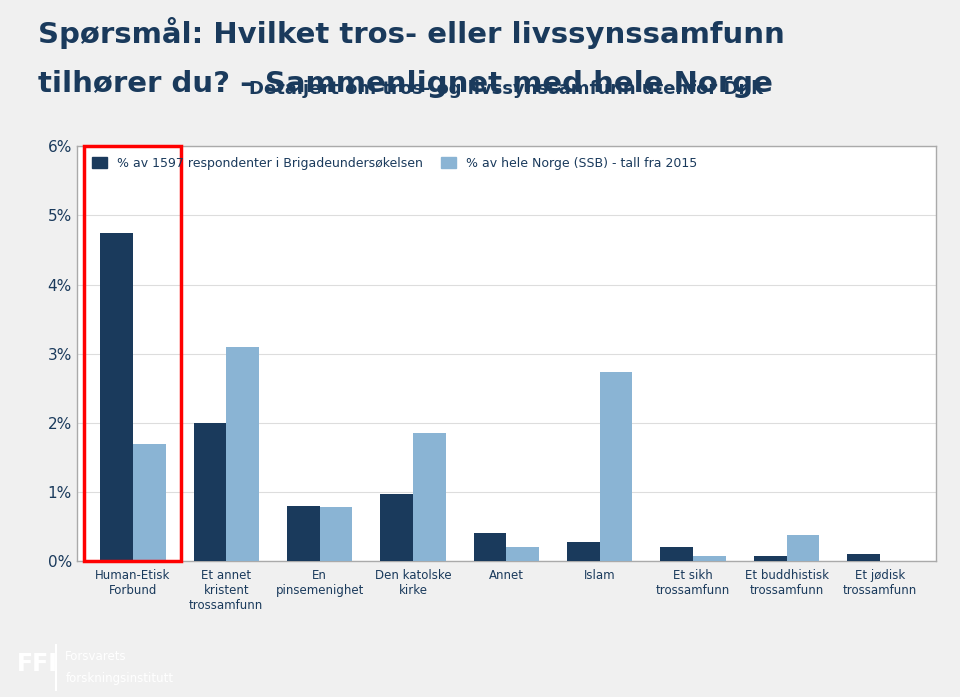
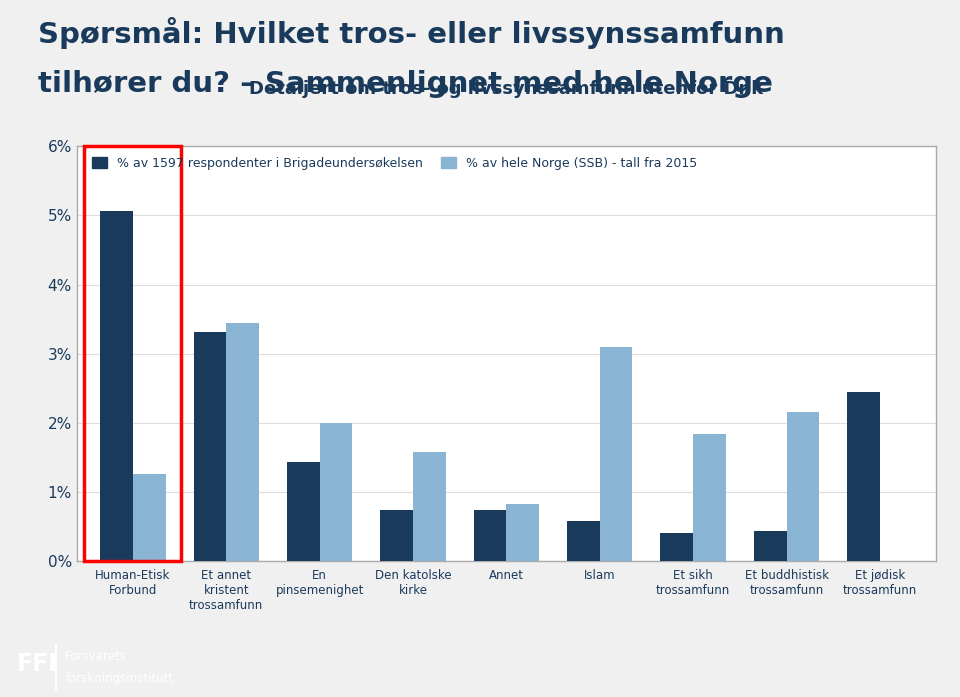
% av 1597 respondenter i Brigadeundersøkelsen/Human-Etisk Forbund: 4.75% -> 5.06%
% av hele Norge (SSB) - tall fra 2015/Human-Etisk Forbund: 1.70% -> 1.26%
% av 1597 respondenter i Brigadeundersøkelsen/Et annet kristent trossamfunn: 2.00% -> 3.32%
% av hele Norge (SSB) - tall fra 2015/Et annet kristent trossamfunn: 3.10% -> 3.44%
% av 1597 respondenter i Brigadeundersøkelsen/En pinsemenighet: 0.80% -> 1.44%
% av hele Norge (SSB) - tall fra 2015/En pinsemenighet: 0.78% -> 2.00%
% av 1597 respondenter i Brigadeundersøkelsen/Den katolske kirke: 0.97% -> 0.74%
% av hele Norge (SSB) - tall fra 2015/Den katolske kirke: 1.85% -> 1.58%
% av 1597 respondenter i Brigadeundersøkelsen/Annet: 0.40% -> 0.74%
% av hele Norge (SSB) - tall fra 2015/Annet: 0.20% -> 0.82%
% av 1597 respondenter i Brigadeundersøkelsen/Islam: 0.28% -> 0.58%
% av hele Norge (SSB) - tall fra 2015/Islam: 2.73% -> 3.10%
% av 1597 respondenter i Brigadeundersøkelsen/Et sikh trossamfunn: 0.20% -> 0.40%
% av hele Norge (SSB) - tall fra 2015/Et sikh trossamfunn: 0.08% -> 1.84%
% av 1597 respondenter i Brigadeundersøkelsen/Et buddhistisk trossamfunn: 0.08% -> 0.44%
% av hele Norge (SSB) - tall fra 2015/Et buddhistisk trossamfunn: 0.38% -> 2.16%
% av 1597 respondenter i Brigadeundersøkelsen/Et jødisk trossamfunn: 0.10% -> 2.44%
